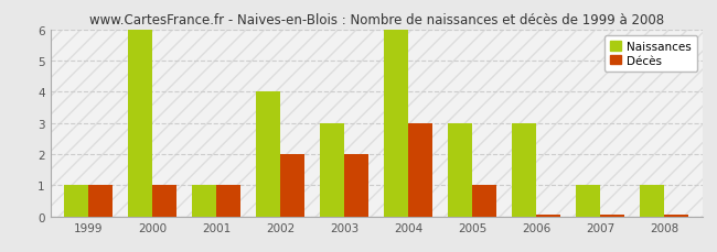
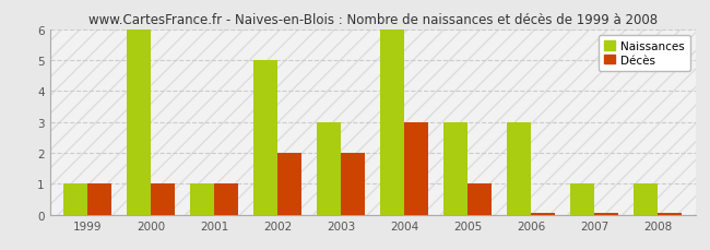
Naissances/2002: 4 -> 5
